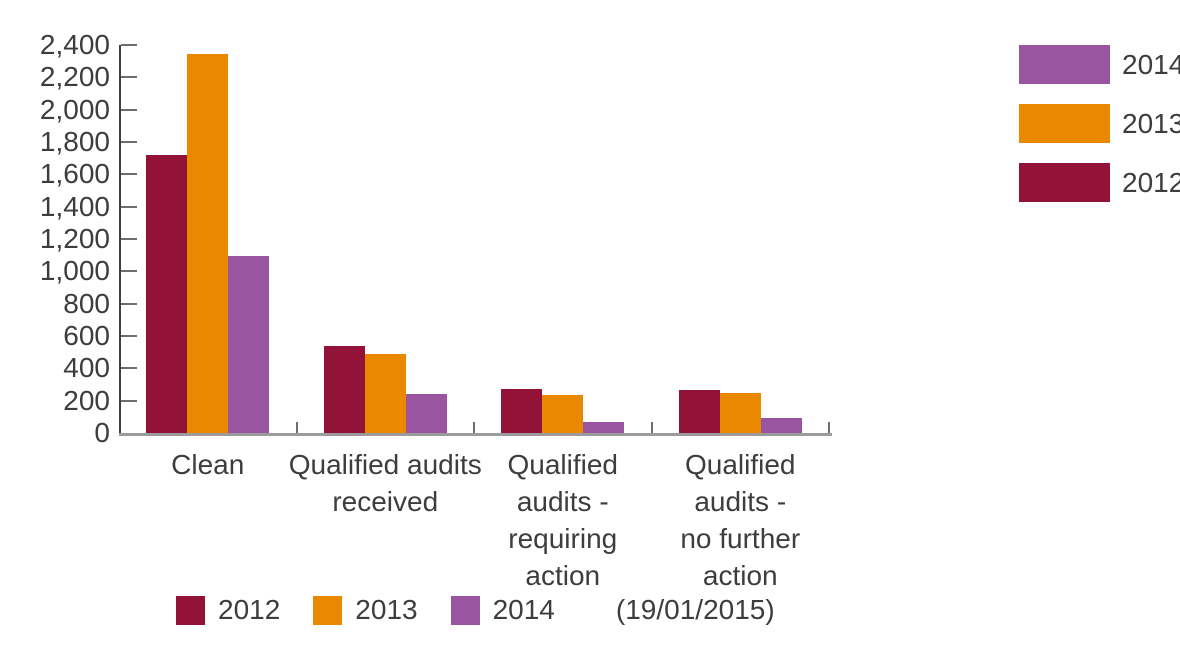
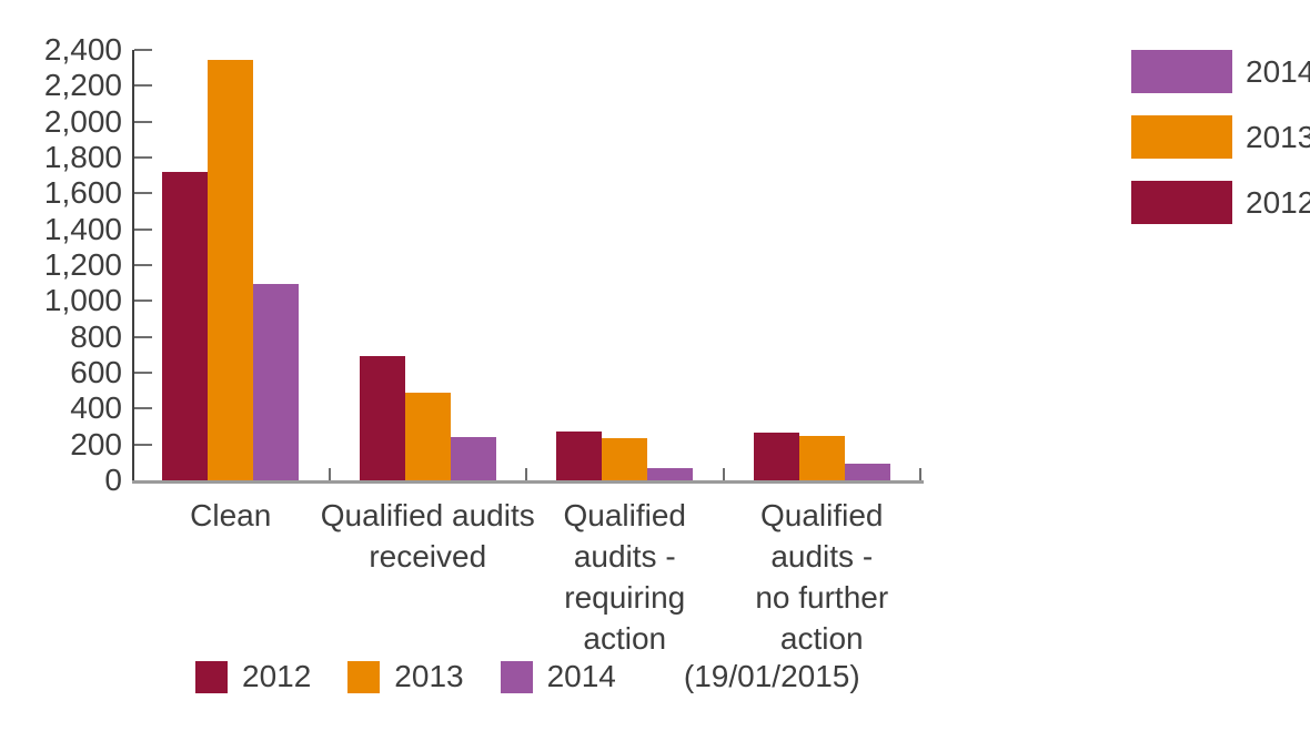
2012/Qualified audits received: 540 -> 690
